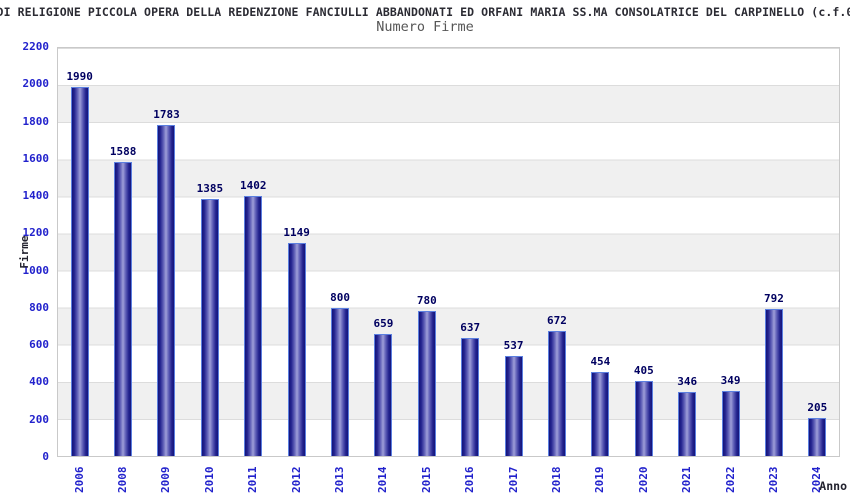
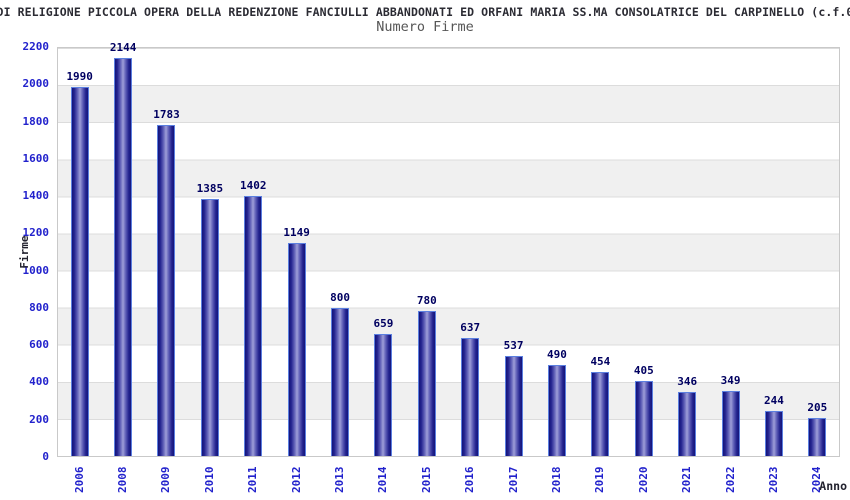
2008: 1588 -> 2144
2018: 672 -> 490
2023: 792 -> 244
